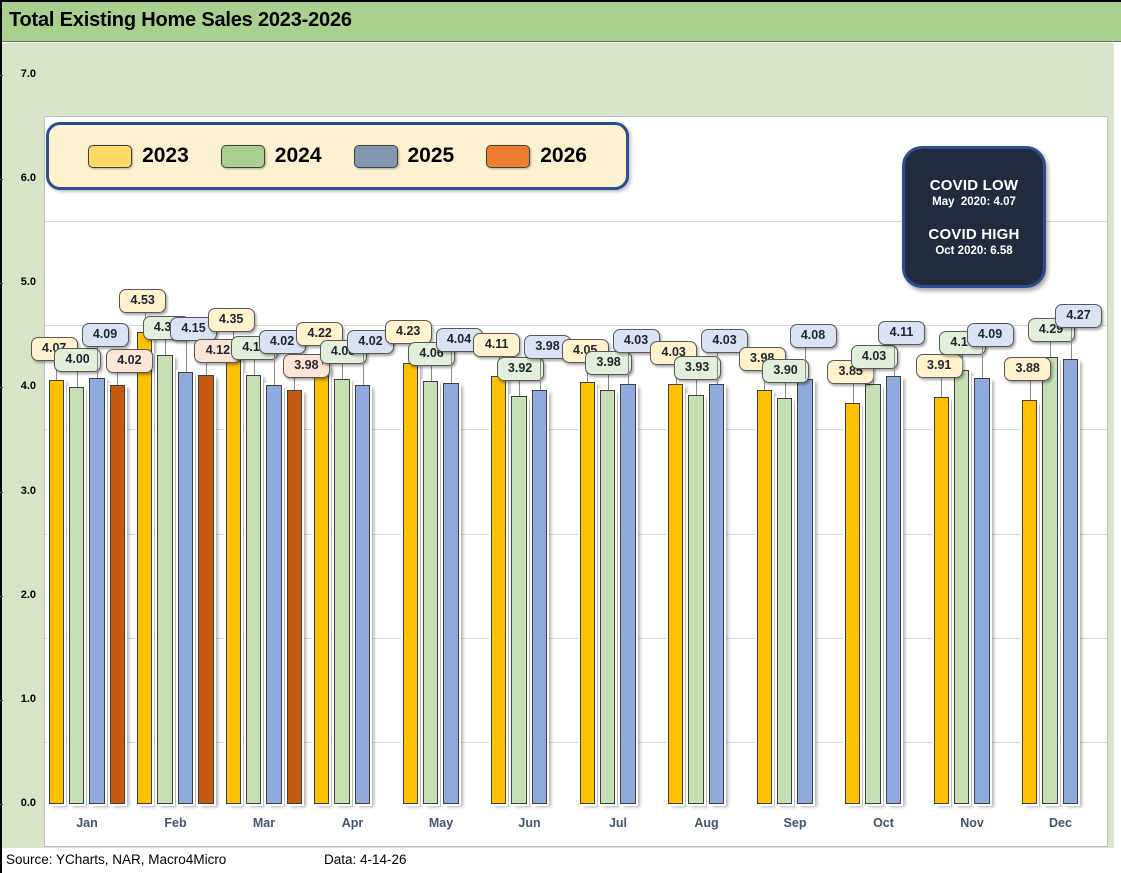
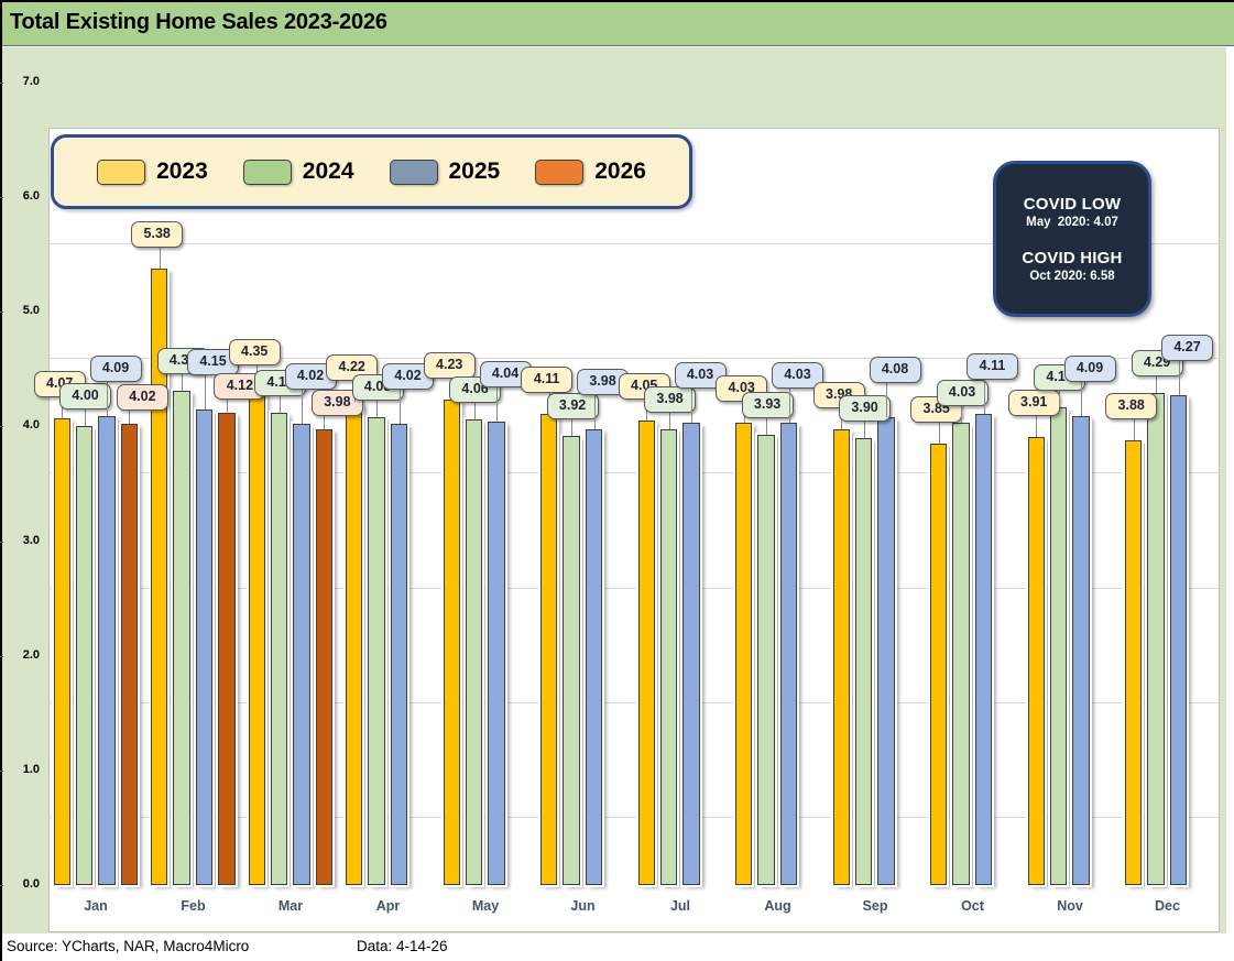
2023/Feb: 4.53 -> 5.38
